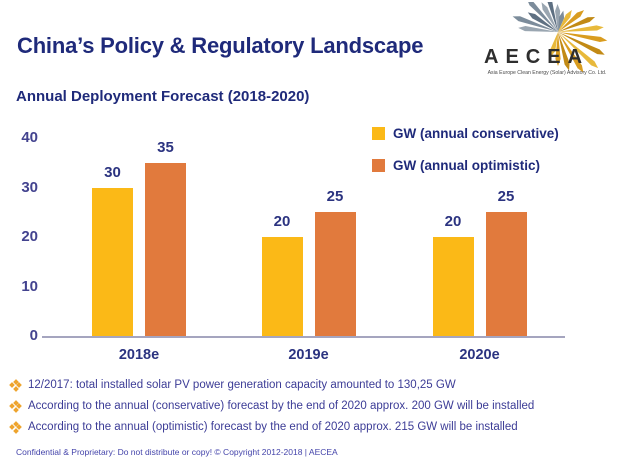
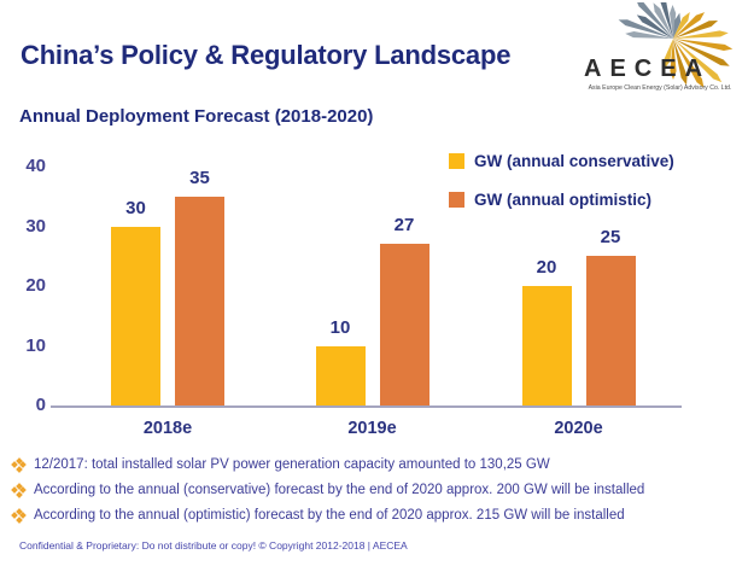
GW (annual conservative)/2019e: 20 -> 10
GW (annual optimistic)/2019e: 25 -> 27
